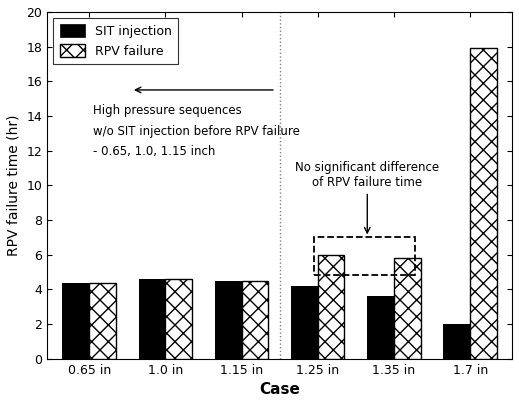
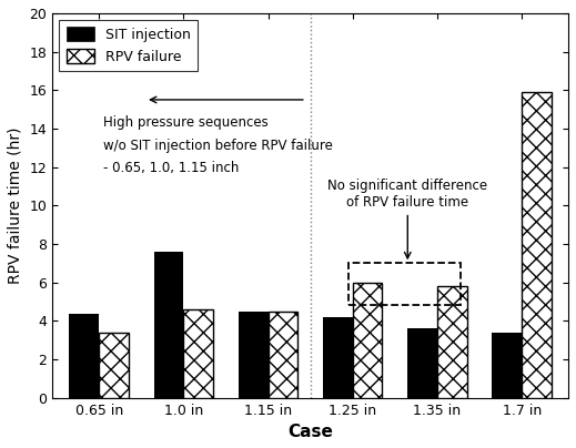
RPV failure/0.65 in: 4.3 -> 3.4
SIT injection/1.0 in: 4.6 -> 7.6
SIT injection/1.7 in: 2.0 -> 3.4
RPV failure/1.7 in: 17.9 -> 15.9
